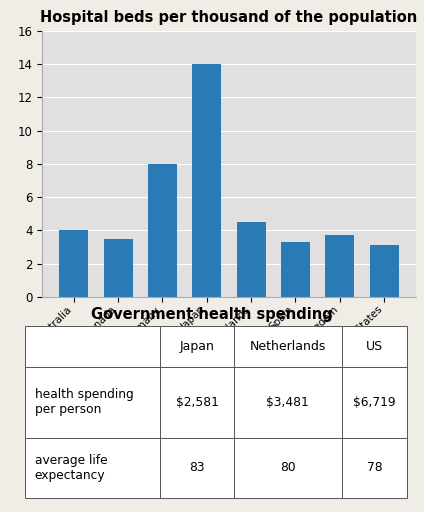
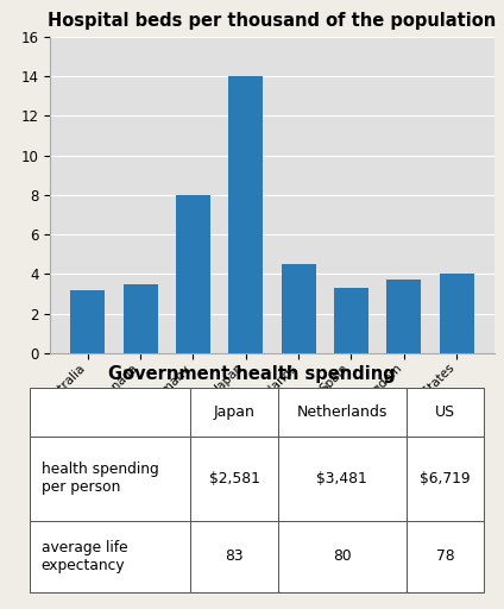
Australia: 4.0 -> 3.2
United States: 3.1 -> 4.0
